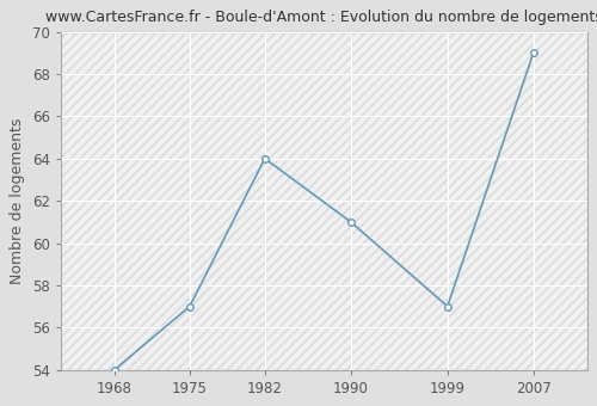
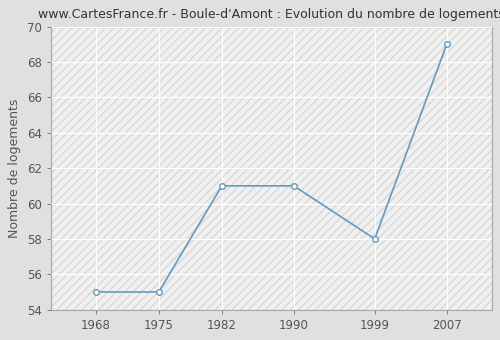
1968: 54 -> 55
1975: 57 -> 55
1982: 64 -> 61
1999: 57 -> 58
